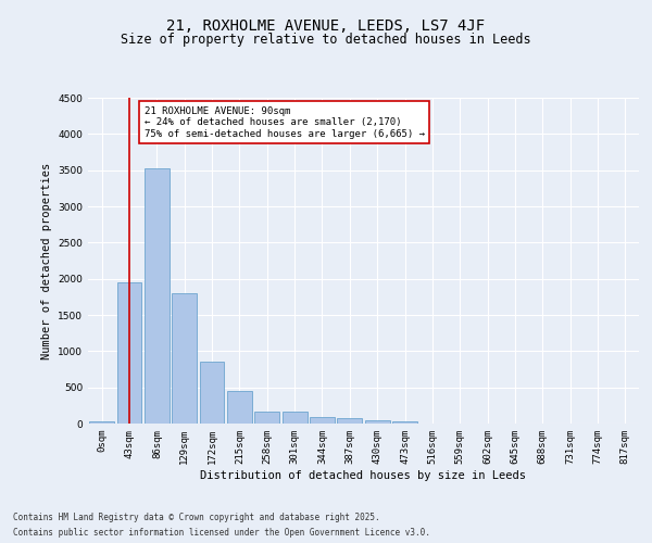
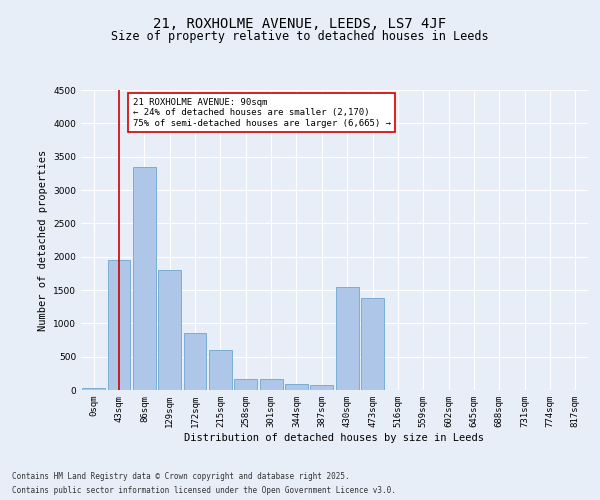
86sqm: 3520 -> 3340
215sqm: 450 -> 600
430sqm: 40 -> 1540
473sqm: 40 -> 1380
